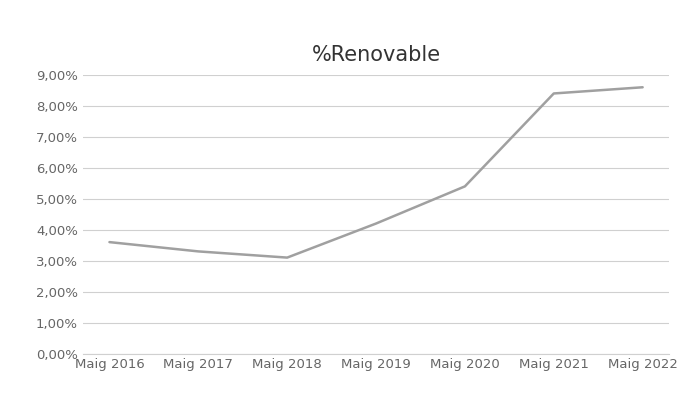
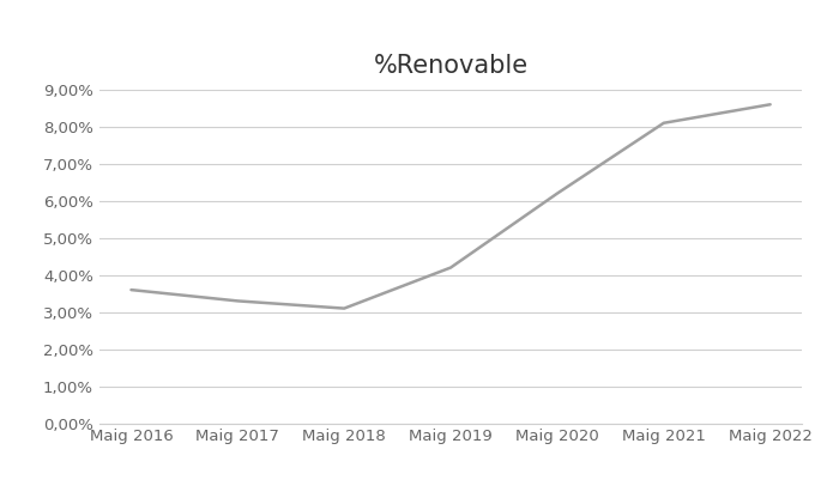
Maig 2020: 5,4% -> 6,2%
Maig 2021: 8,4% -> 8,1%
